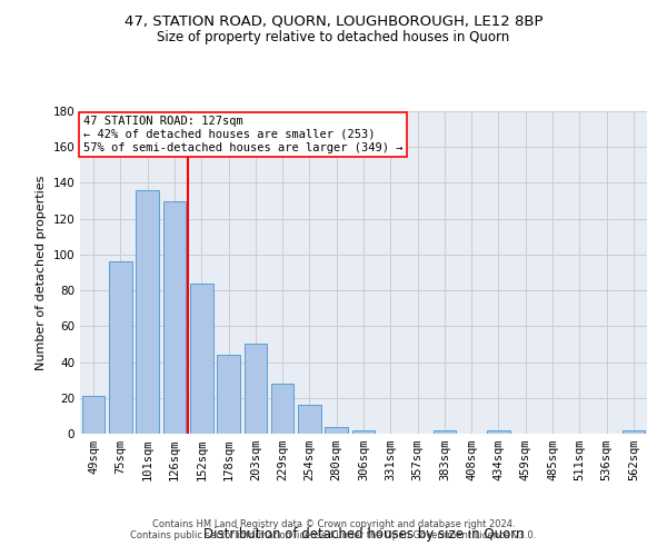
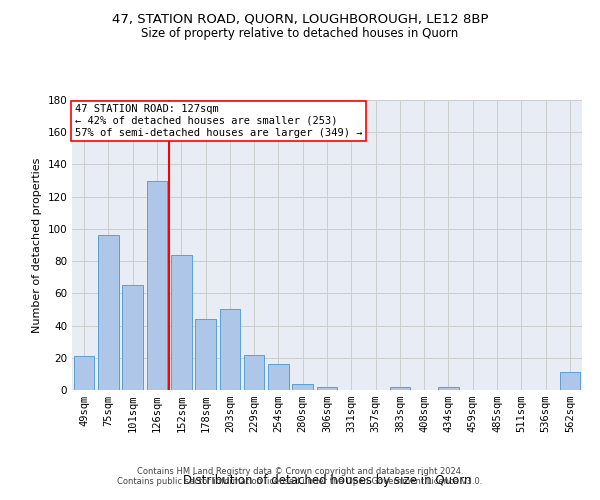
101sqm: 136 -> 65
229sqm: 28 -> 22
562sqm: 2 -> 11
